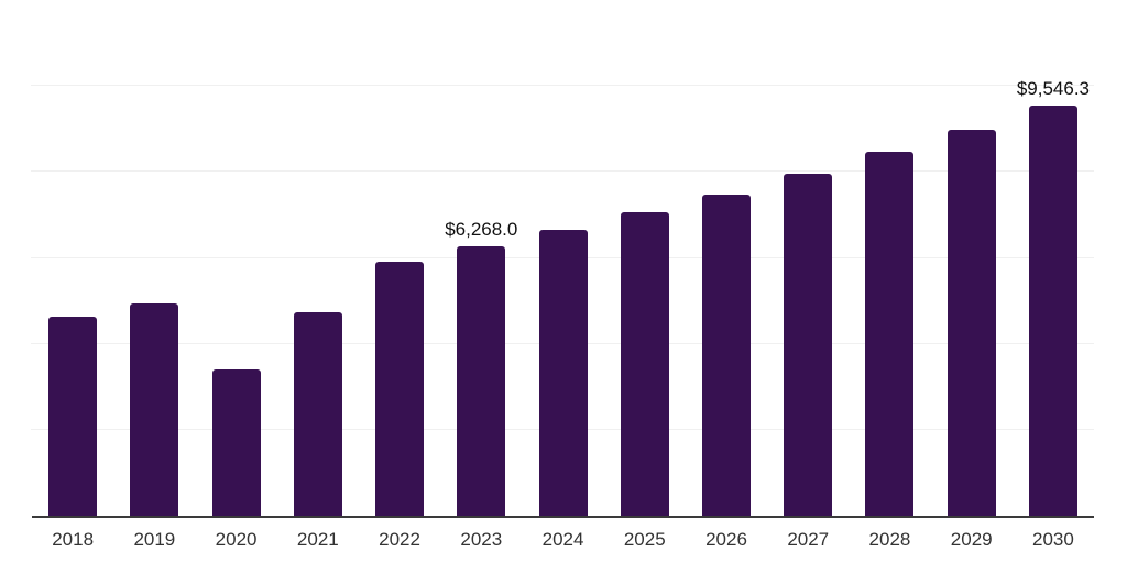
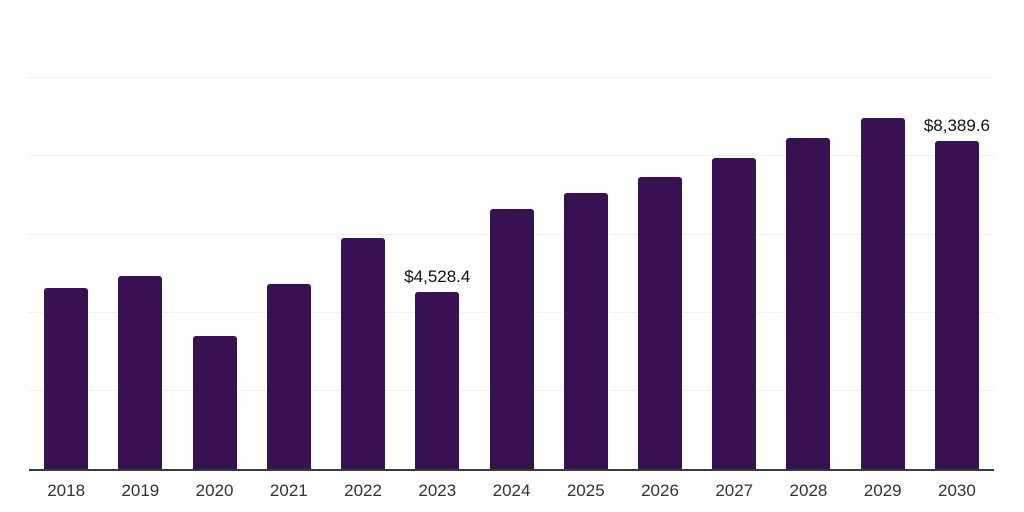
2023: $6,268.0 -> $4,528.4
2030: $9,546.3 -> $8,389.6
